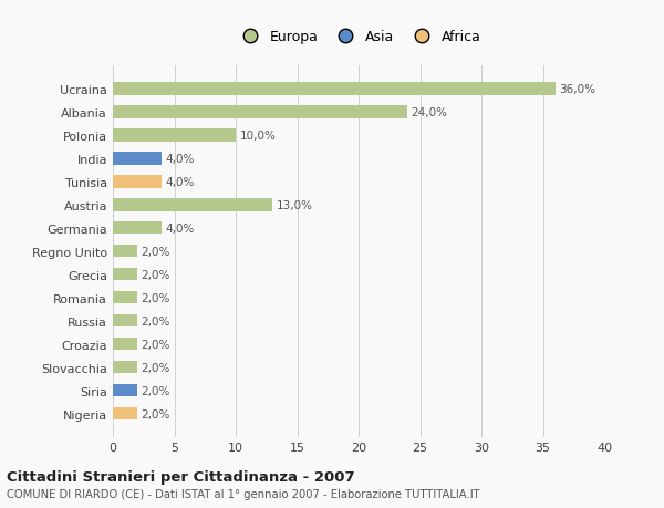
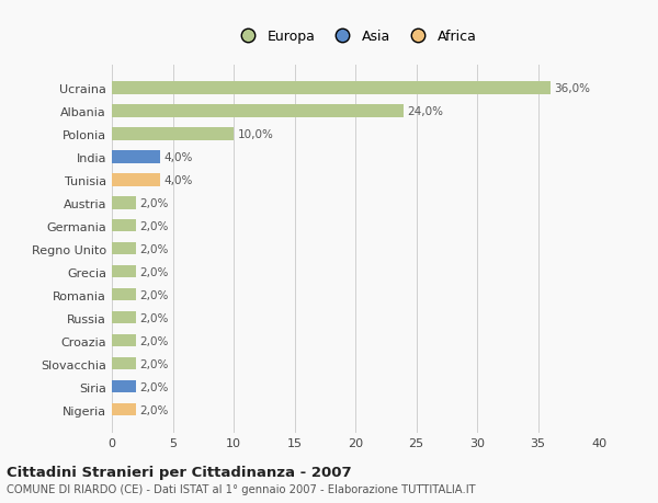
Austria: 13,0% -> 2,0%
Germania: 4,0% -> 2,0%
